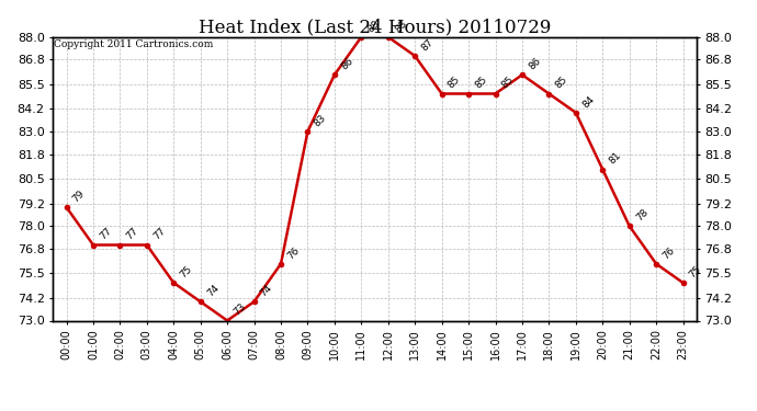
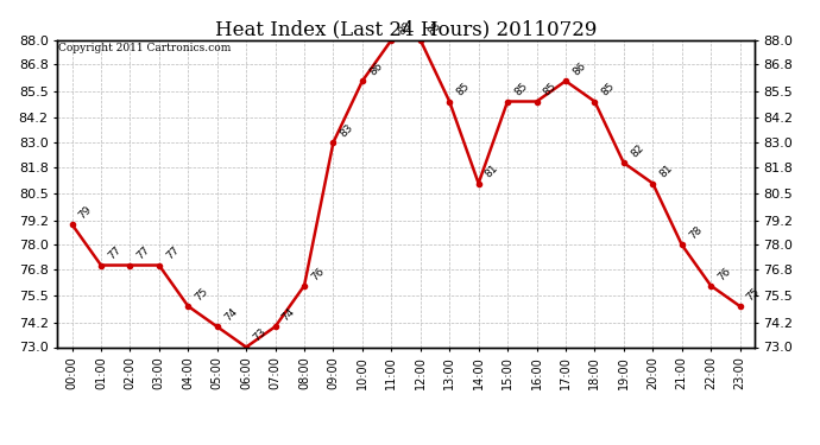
13:00: 87 -> 85
14:00: 85 -> 81
19:00: 84 -> 82
